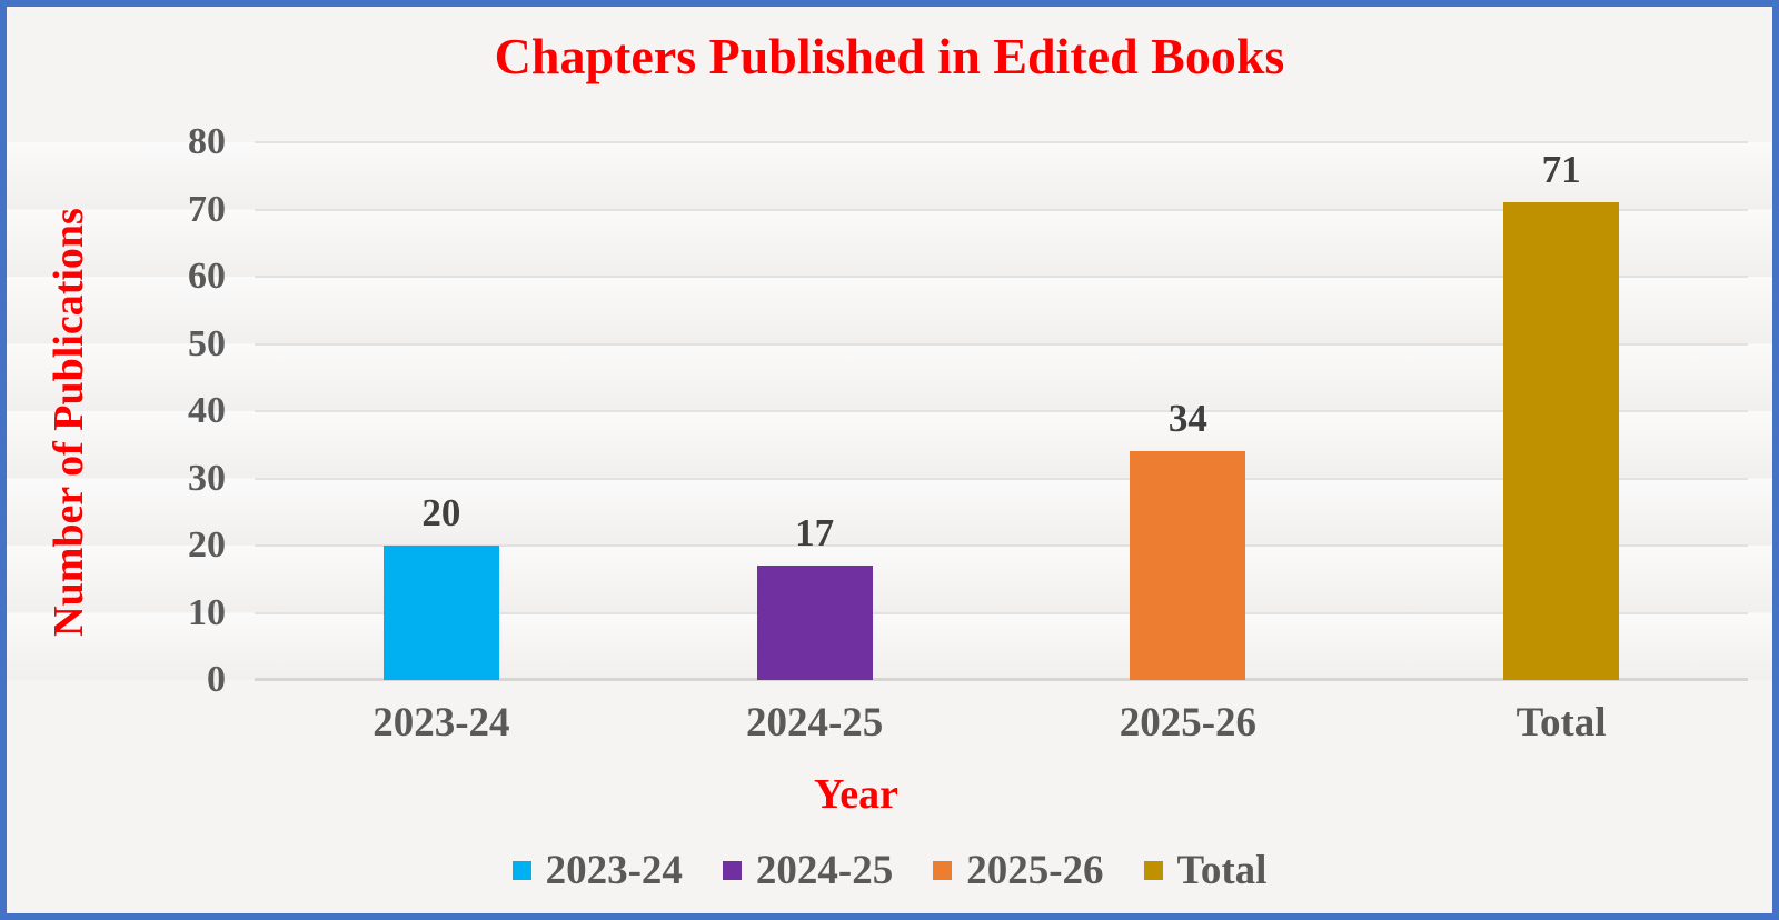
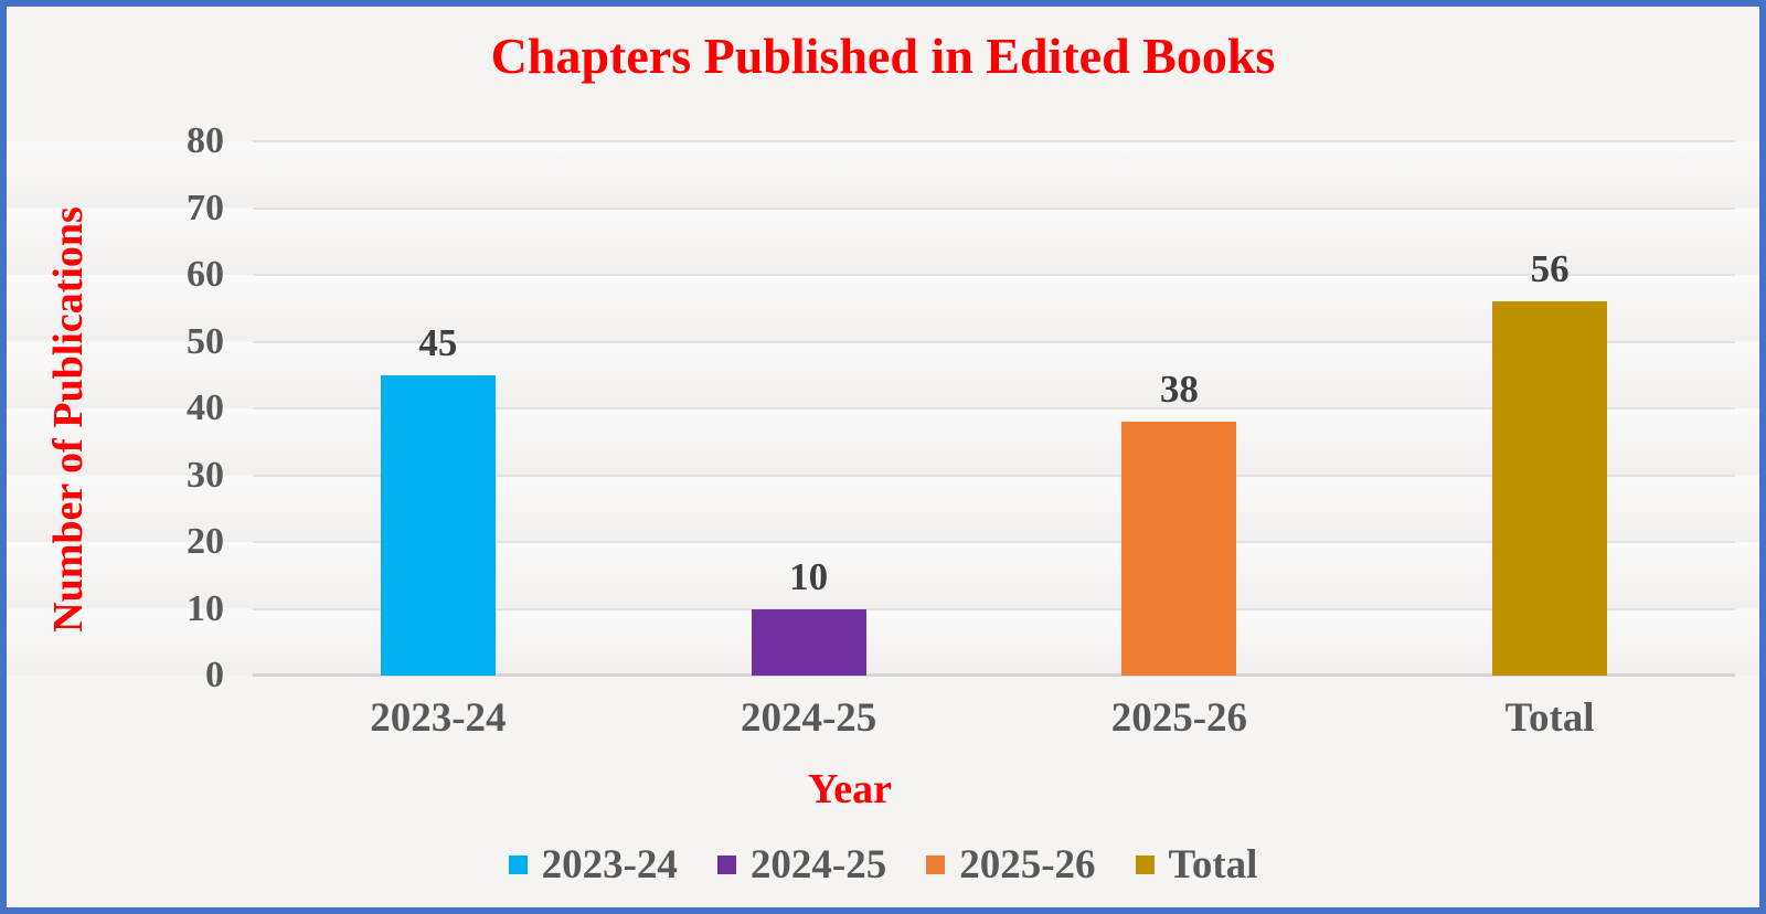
2023-24: 20 -> 45
2024-25: 17 -> 10
2025-26: 34 -> 38
Total: 71 -> 56
